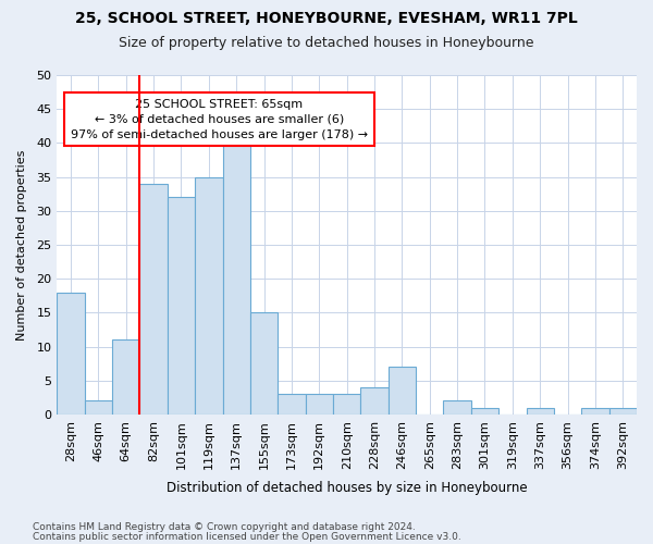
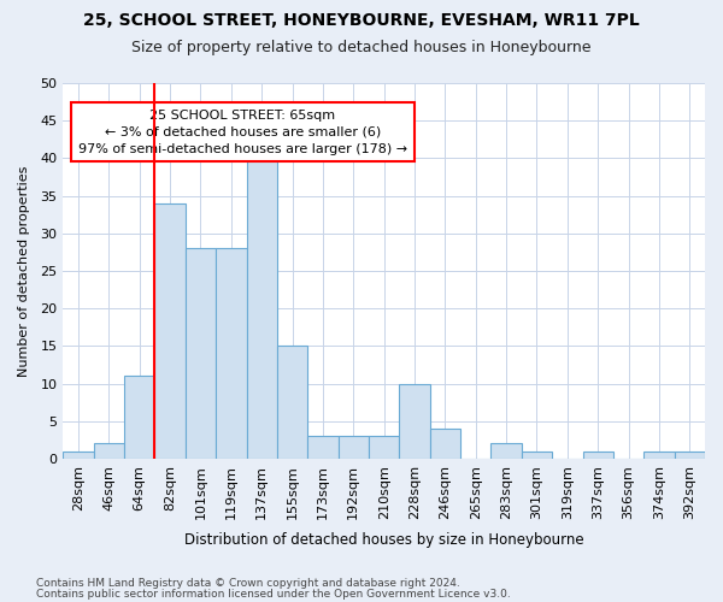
28sqm: 18 -> 1
101sqm: 32 -> 28
119sqm: 35 -> 28
228sqm: 4 -> 10
246sqm: 7 -> 4
